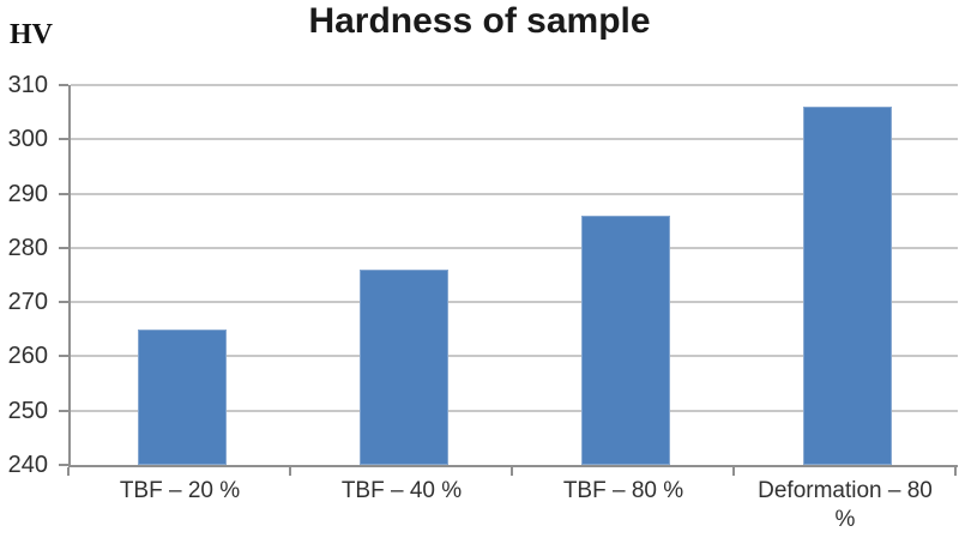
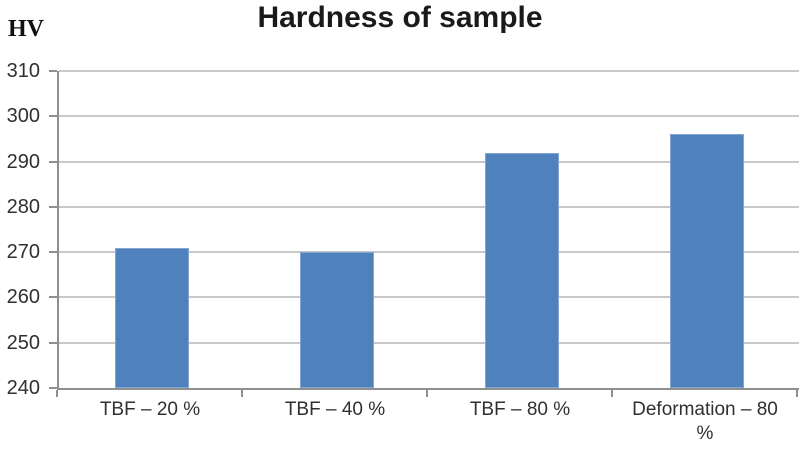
TBF – 20 %: 265 -> 271
TBF – 40 %: 276 -> 270
TBF – 80 %: 286 -> 292
Deformation – 80 %: 306 -> 296
